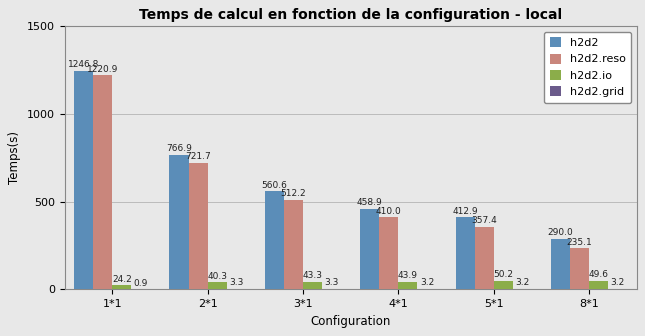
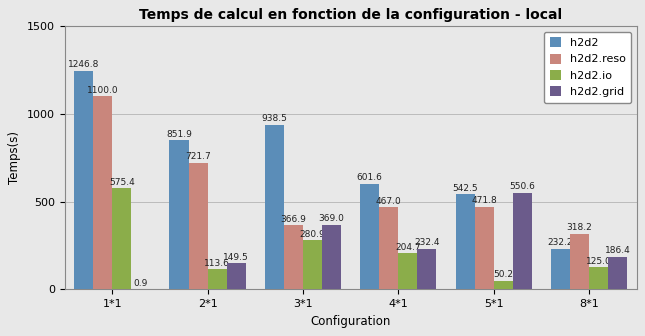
h2d2.reso/1*1: 1220 -> 1100
h2d2.io/1*1: 24.2 -> 575.4
h2d2/2*1: 766.9 -> 851.9
h2d2.io/2*1: 40.3 -> 113.6
h2d2.grid/2*1: 3.3 -> 149.5
h2d2/3*1: 560.6 -> 938.5
h2d2.reso/3*1: 512.2 -> 366.9
h2d2.io/3*1: 43.3 -> 280.9
h2d2.grid/3*1: 3.3 -> 369.0
h2d2/4*1: 458.9 -> 601.6
h2d2.reso/4*1: 410.0 -> 467.0
h2d2.io/4*1: 43.9 -> 204.7
h2d2.grid/4*1: 3.2 -> 232.4
h2d2/5*1: 412.9 -> 542.5
h2d2.reso/5*1: 357.4 -> 471.8
h2d2.grid/5*1: 3.2 -> 550.6
h2d2/8*1: 290.0 -> 232.2
h2d2.reso/8*1: 235.1 -> 318.2
h2d2.io/8*1: 49.6 -> 125.0
h2d2.grid/8*1: 3.2 -> 186.4
